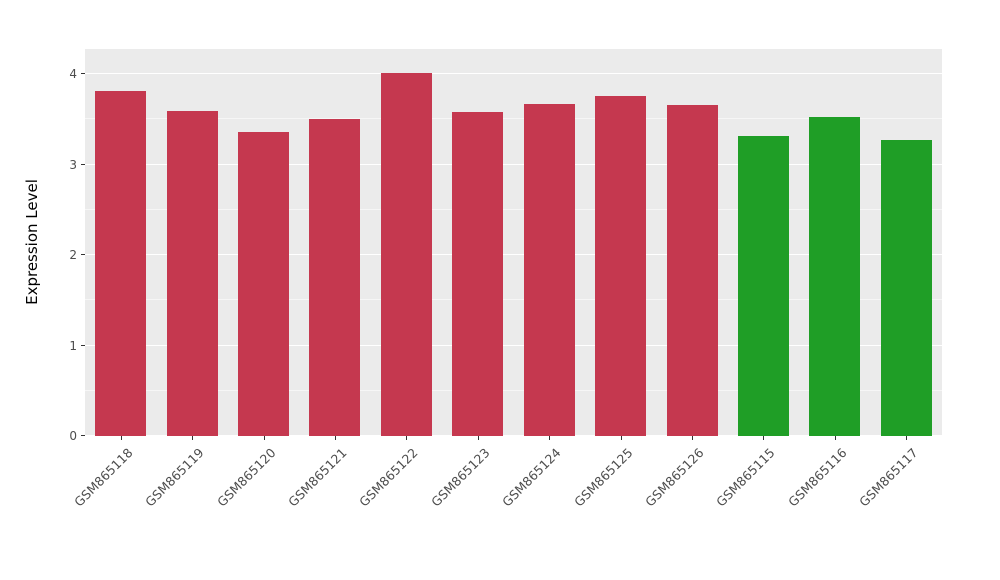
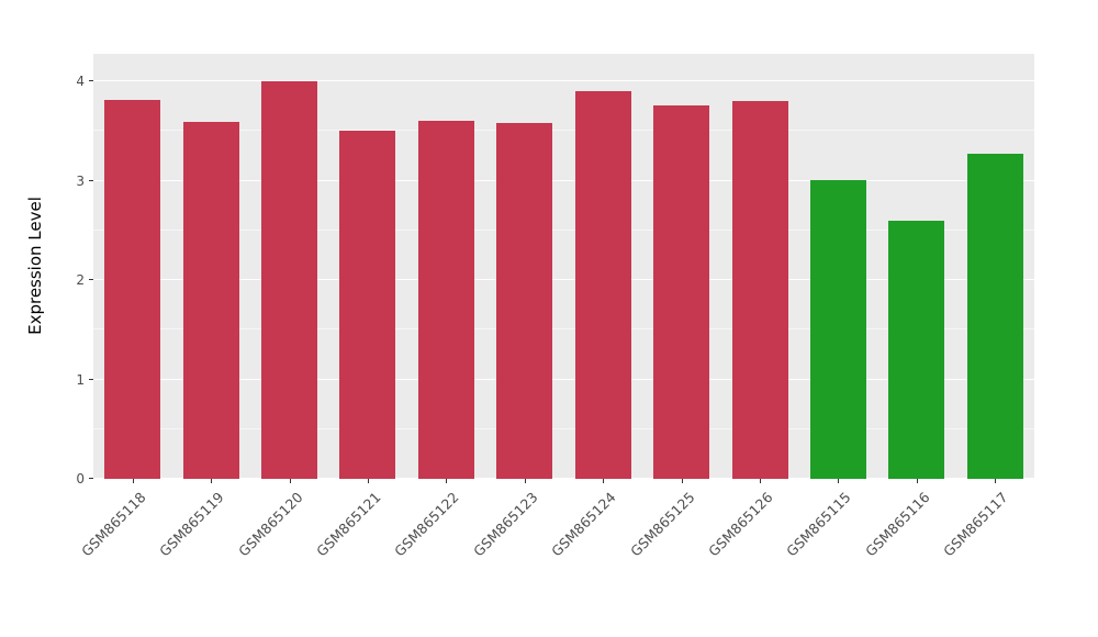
GSM865120: 3.4 -> 4.0
GSM865122: 4.0 -> 3.6
GSM865124: 3.7 -> 3.9
GSM865126: 3.7 -> 3.8
GSM865115: 3.3 -> 3.0
GSM865116: 3.5 -> 2.6
